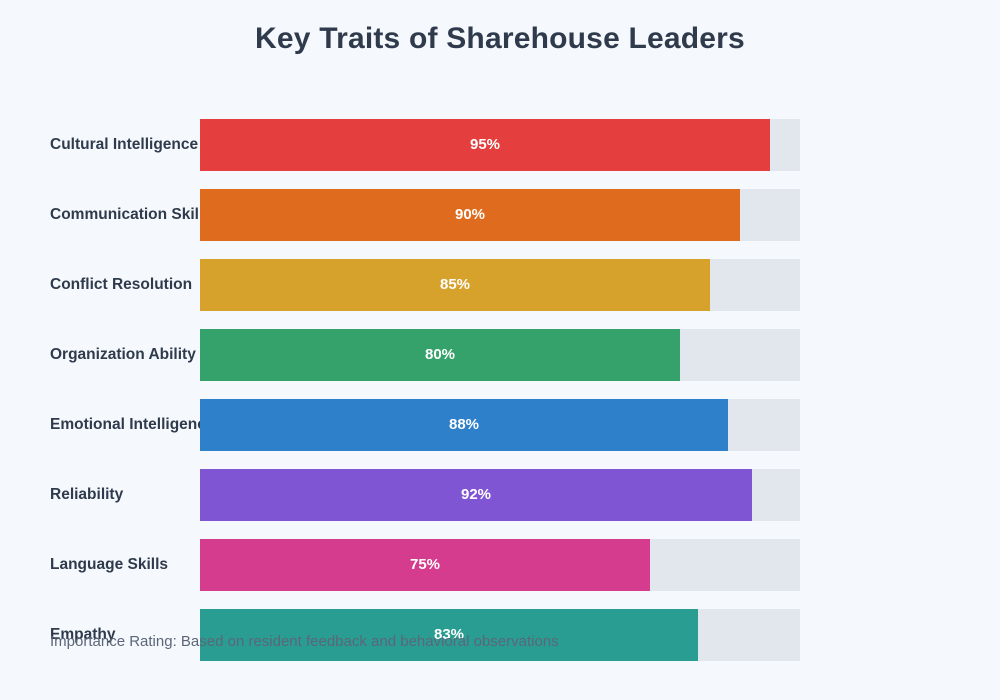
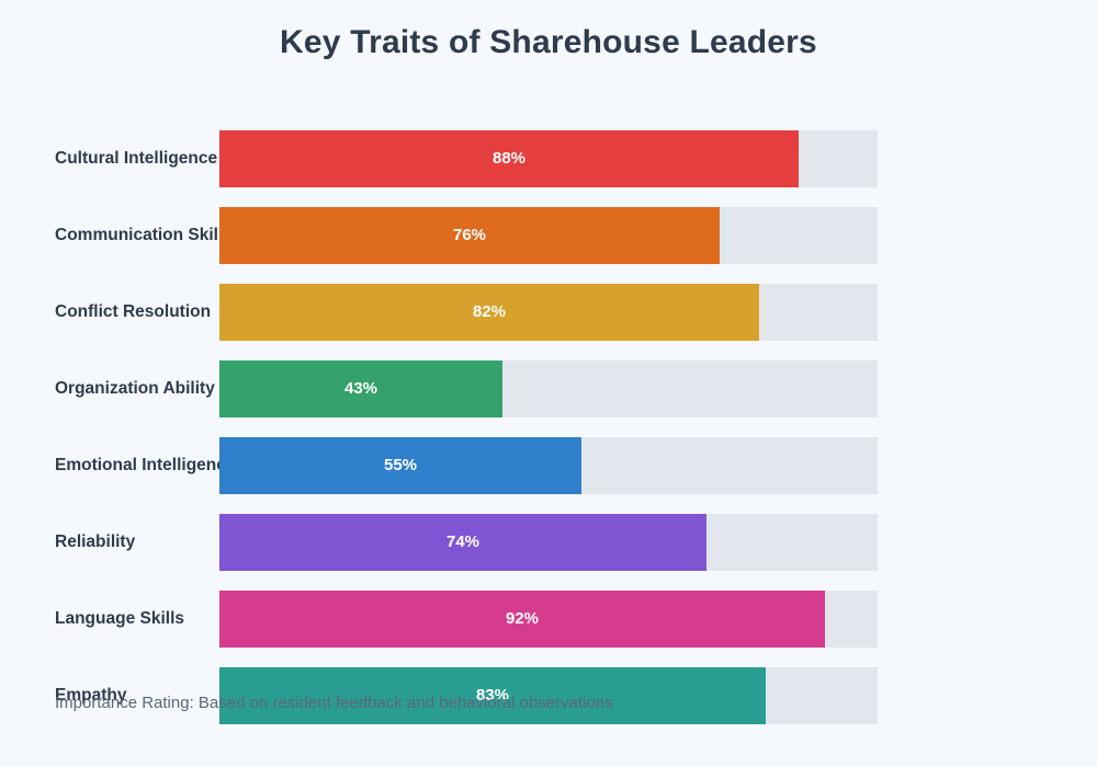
Cultural Intelligence: 95% -> 88%
Communication Skills: 90% -> 76%
Conflict Resolution: 85% -> 82%
Organization Ability: 80% -> 43%
Emotional Intelligence: 88% -> 55%
Reliability: 92% -> 74%
Language Skills: 75% -> 92%
